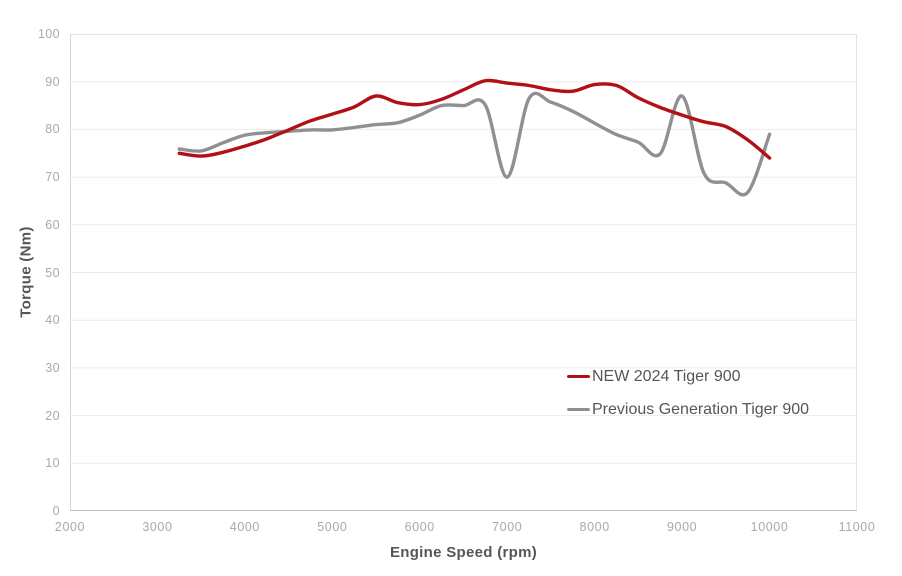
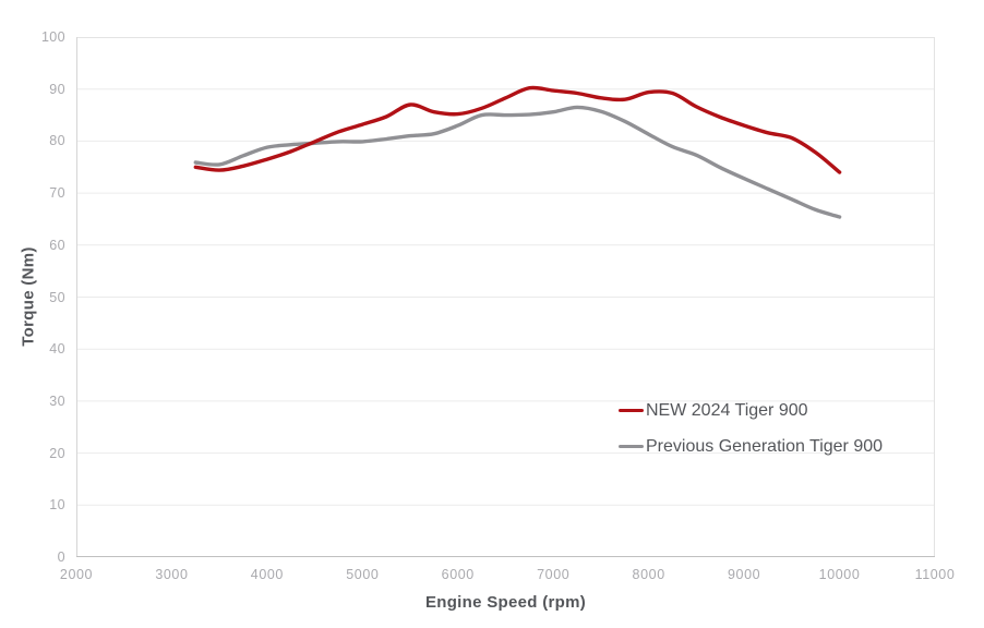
Previous Generation Tiger 900/7000: 70 -> 86
Previous Generation Tiger 900/9000: 87 -> 73
Previous Generation Tiger 900/10000: 79 -> 65
